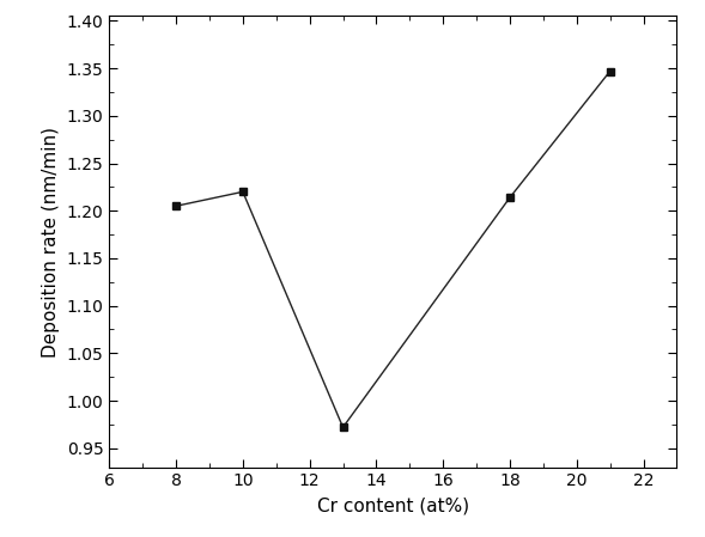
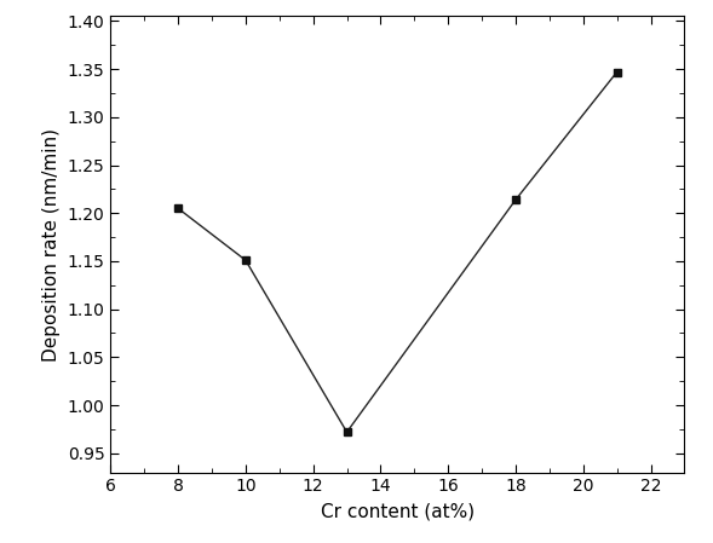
10: 1.220 -> 1.151
